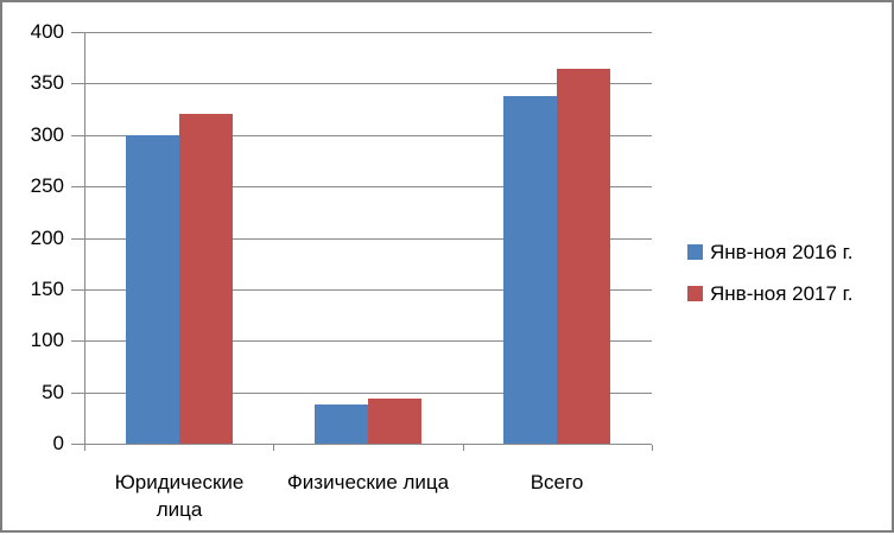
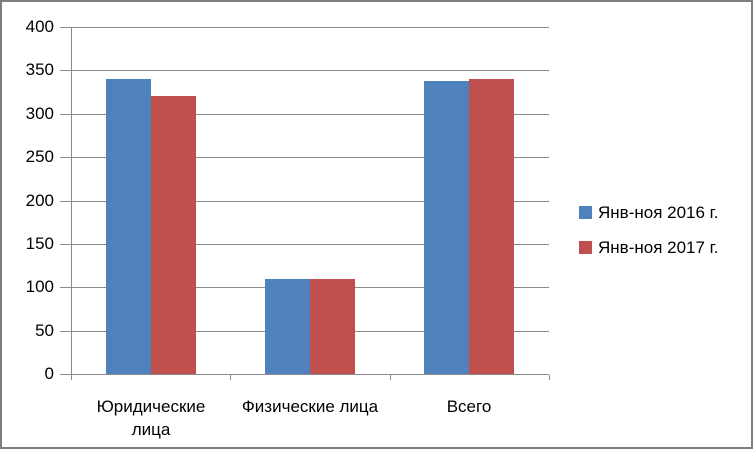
Янв-ноя 2016 г./Юридические лица: 300 -> 340
Янв-ноя 2016 г./Физические лица: 40 -> 110
Янв-ноя 2017 г./Физические лица: 40 -> 110
Янв-ноя 2017 г./Всего: 360 -> 340
